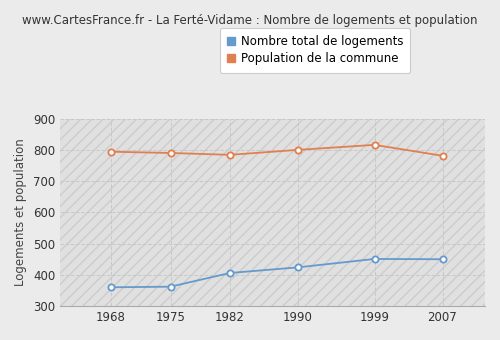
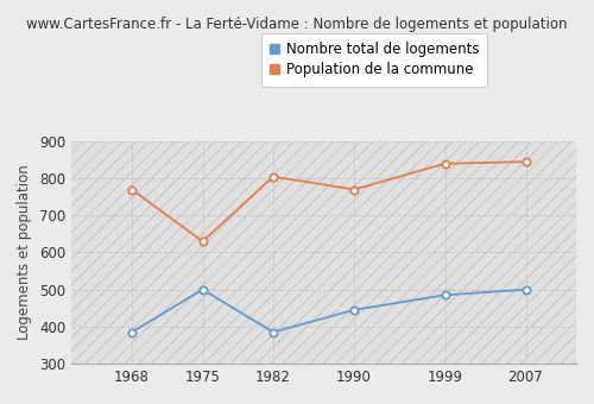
Nombre total de logements/1968: 360 -> 385
Population de la commune/1968: 795 -> 770
Nombre total de logements/1975: 362 -> 500
Population de la commune/1975: 791 -> 630
Nombre total de logements/1982: 406 -> 385
Population de la commune/1982: 785 -> 805
Nombre total de logements/1990: 424 -> 445
Population de la commune/1990: 801 -> 770
Nombre total de logements/1999: 451 -> 485
Population de la commune/1999: 817 -> 840
Nombre total de logements/2007: 450 -> 500
Population de la commune/2007: 782 -> 845
